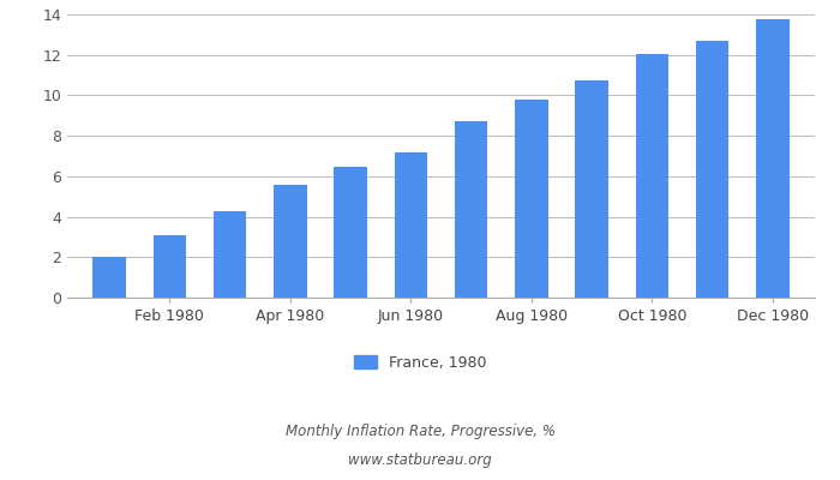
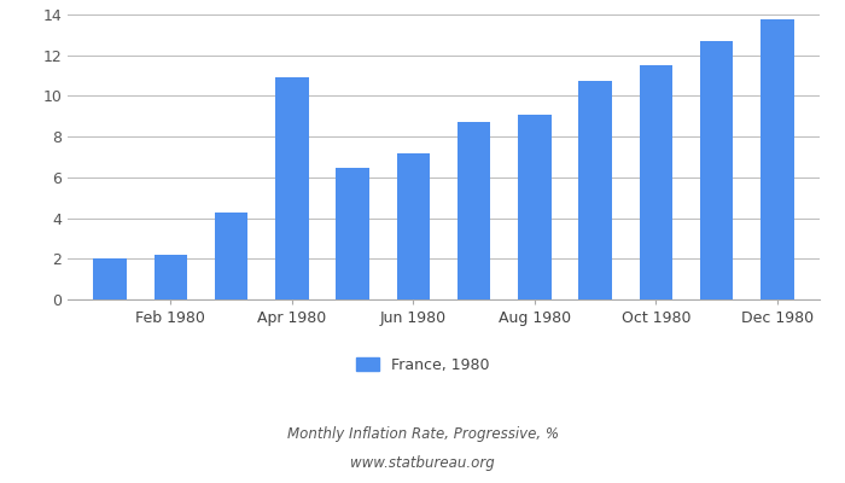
Feb 1980: 3.1 -> 2.2
Apr 1980: 5.6 -> 10.9
Aug 1980: 9.8 -> 9.1
Oct 1980: 12.0 -> 11.5
